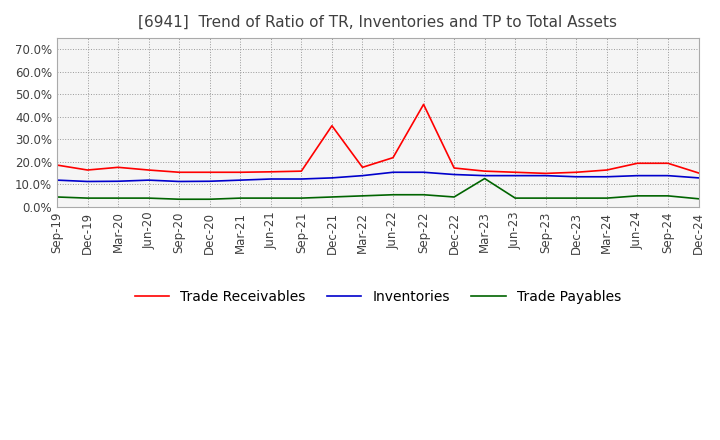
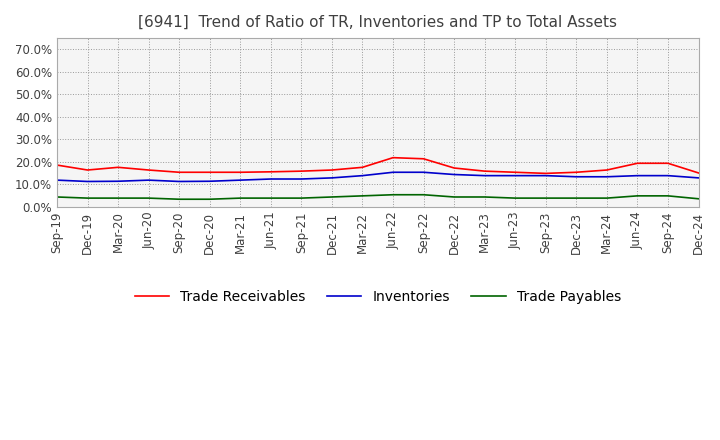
Trade Receivables/Dec-21: 36.0% -> 16.3%
Trade Receivables/Sep-22: 45.5% -> 21.3%
Trade Payables/Mar-23: 12.5% -> 4.3%
